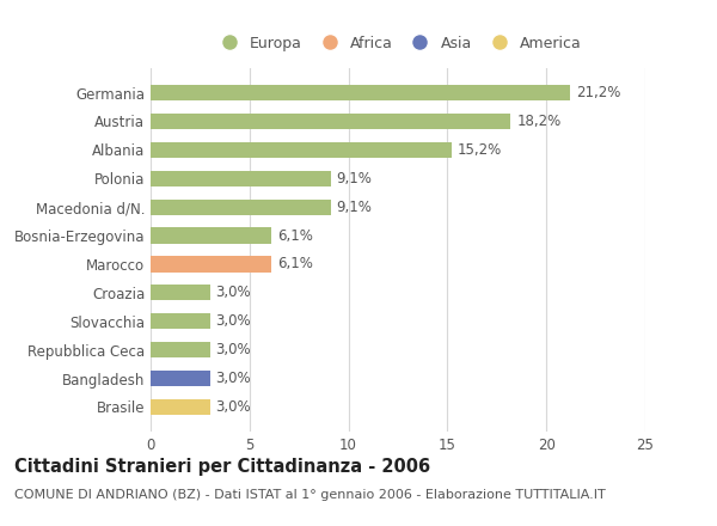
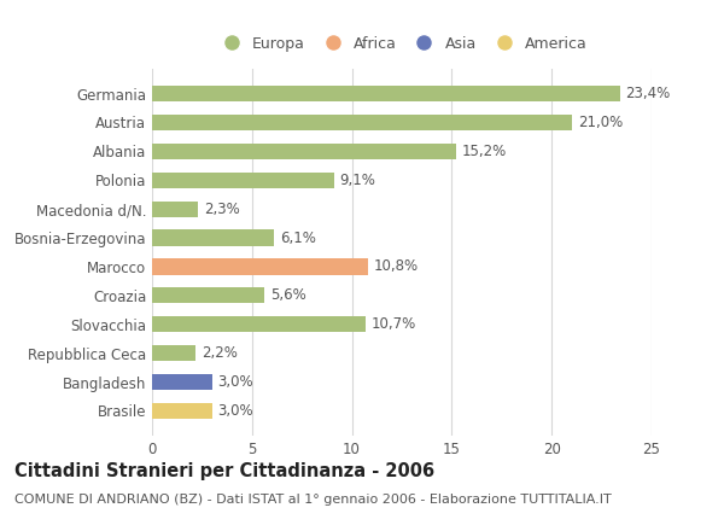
Germania: 21,2% -> 23,4%
Austria: 18,2% -> 21,0%
Macedonia d/N.: 9,1% -> 2,3%
Marocco: 6,1% -> 10,8%
Croazia: 3,0% -> 5,6%
Slovacchia: 3,0% -> 10,7%
Repubblica Ceca: 3,0% -> 2,2%
